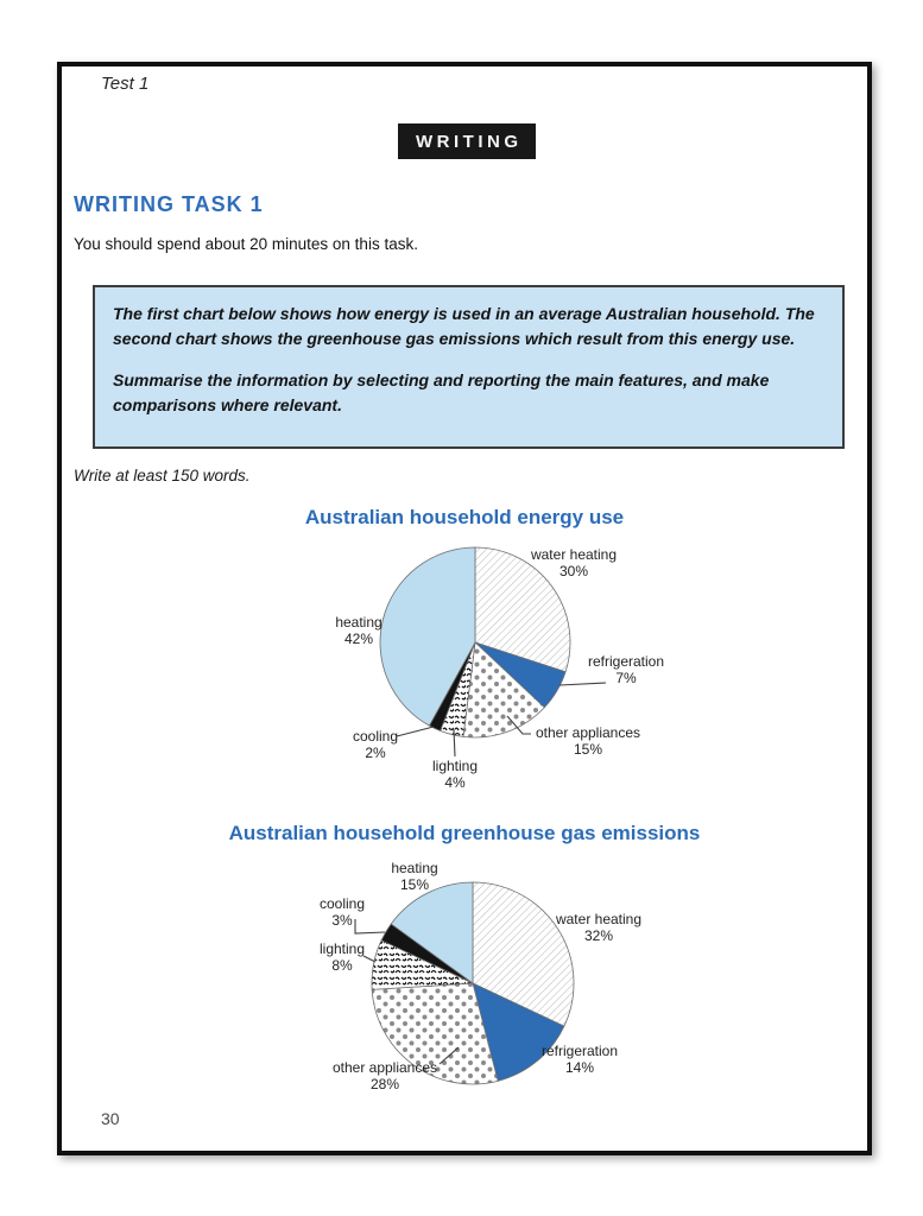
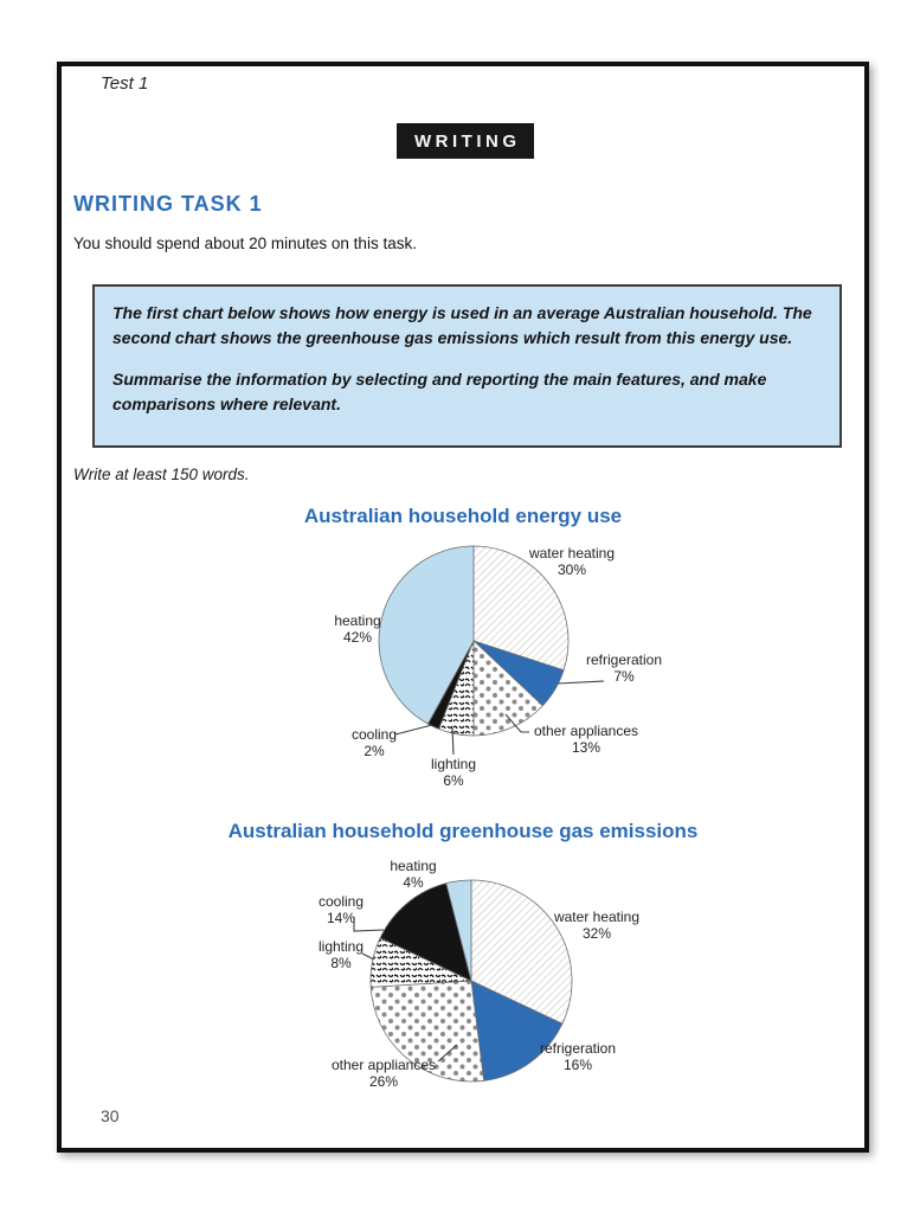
Australian household energy use/other appliances: 15% -> 13%
Australian household energy use/lighting: 4% -> 6%
Australian household greenhouse gas emissions/refrigeration: 14% -> 16%
Australian household greenhouse gas emissions/other appliances: 28% -> 26%
Australian household greenhouse gas emissions/cooling: 3% -> 14%
Australian household greenhouse gas emissions/heating: 15% -> 4%
